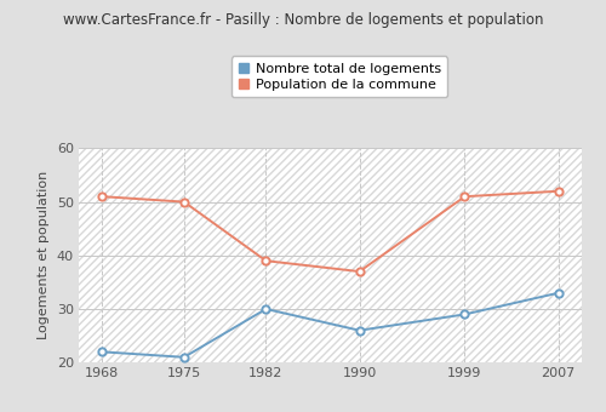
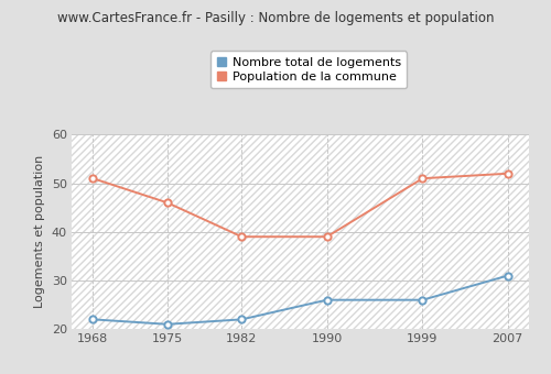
Population de la commune/1975: 50 -> 46
Nombre total de logements/1982: 30 -> 22
Population de la commune/1990: 37 -> 39
Nombre total de logements/1999: 29 -> 26
Nombre total de logements/2007: 33 -> 31
